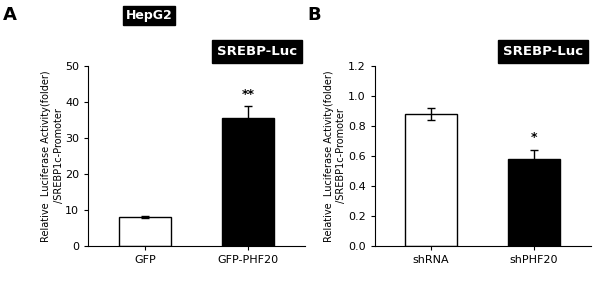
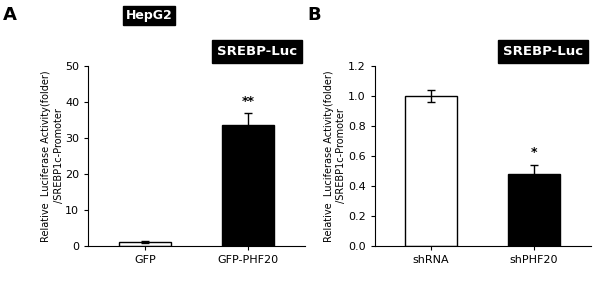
GFP: 8.0 -> 1.0
GFP-PHF20: 35.5 -> 33.5
shRNA: 0.88 -> 1.00
shPHF20: 0.58 -> 0.48
